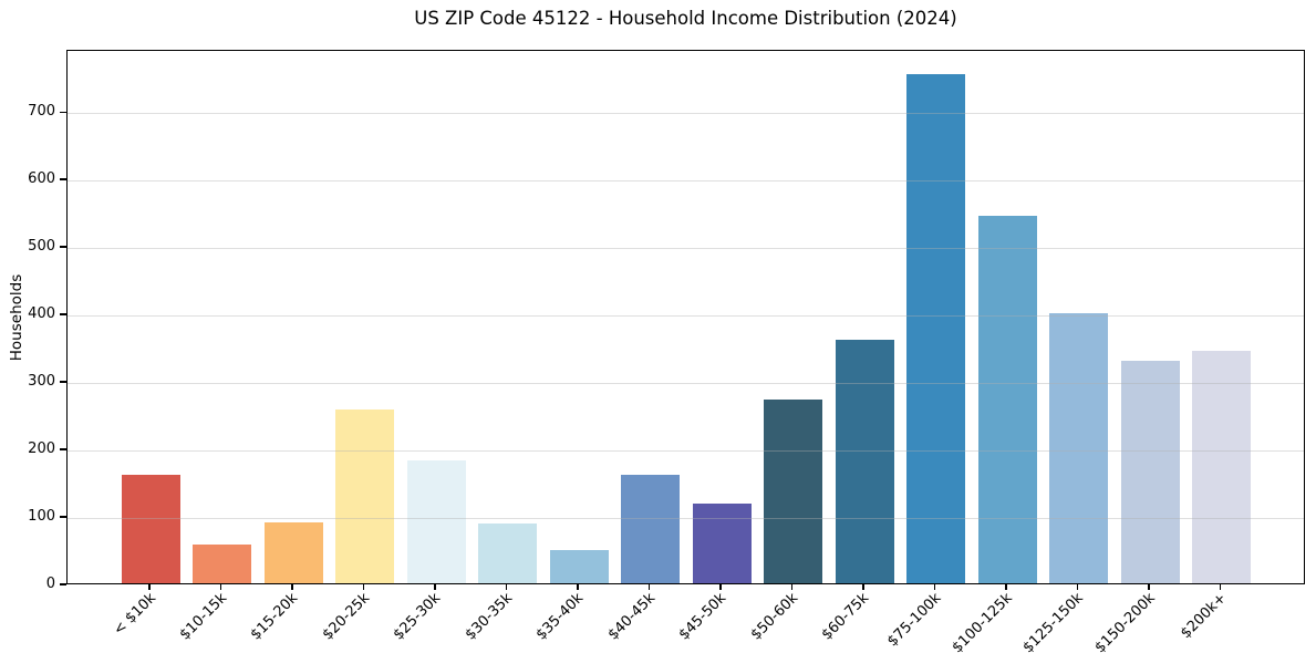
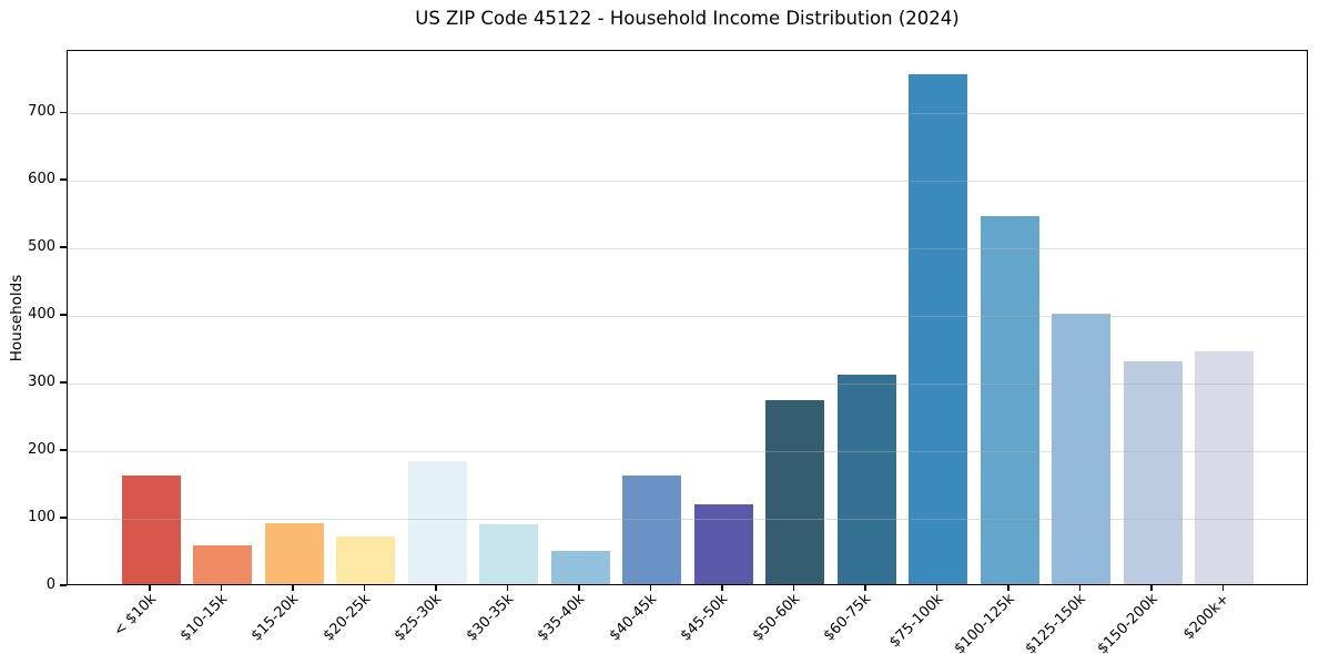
$20-25k: 260 -> 70
$60-75k: 360 -> 310
